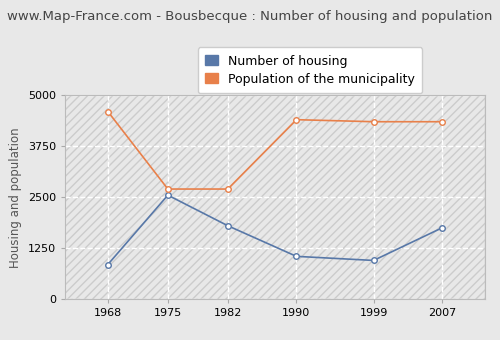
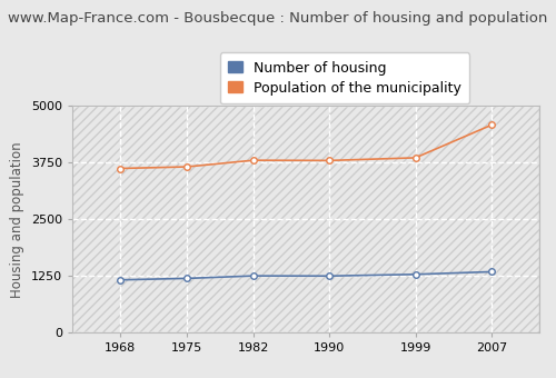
Number of housing/1968: 850 -> 1160
Population of the municipality/1968: 4600 -> 3620
Number of housing/1975: 2550 -> 1200
Population of the municipality/1975: 2700 -> 3660
Number of housing/1982: 1800 -> 1250
Population of the municipality/1982: 2700 -> 3800
Number of housing/1990: 1050 -> 1250
Population of the municipality/1990: 4400 -> 3800
Number of housing/1999: 950 -> 1280
Population of the municipality/1999: 4350 -> 3860
Number of housing/2007: 1750 -> 1340
Population of the municipality/2007: 4350 -> 4580
